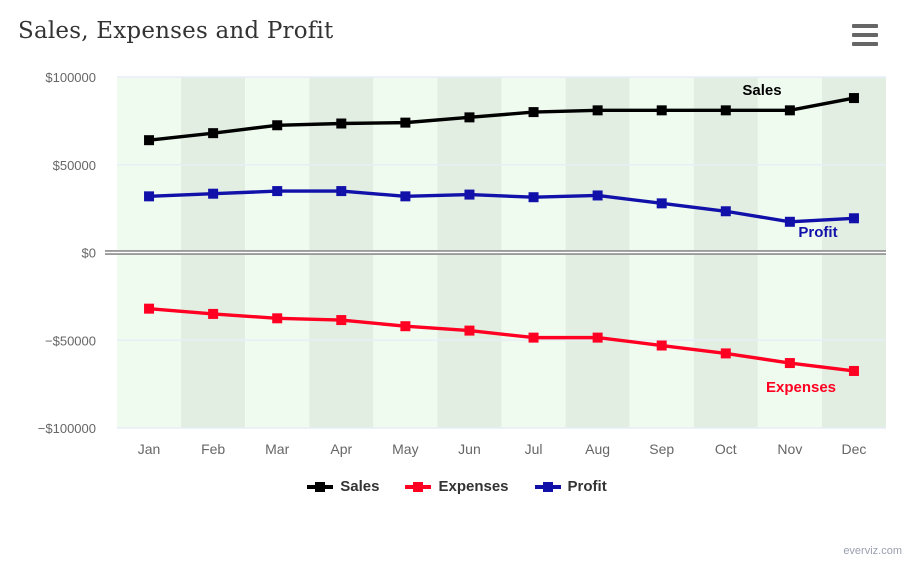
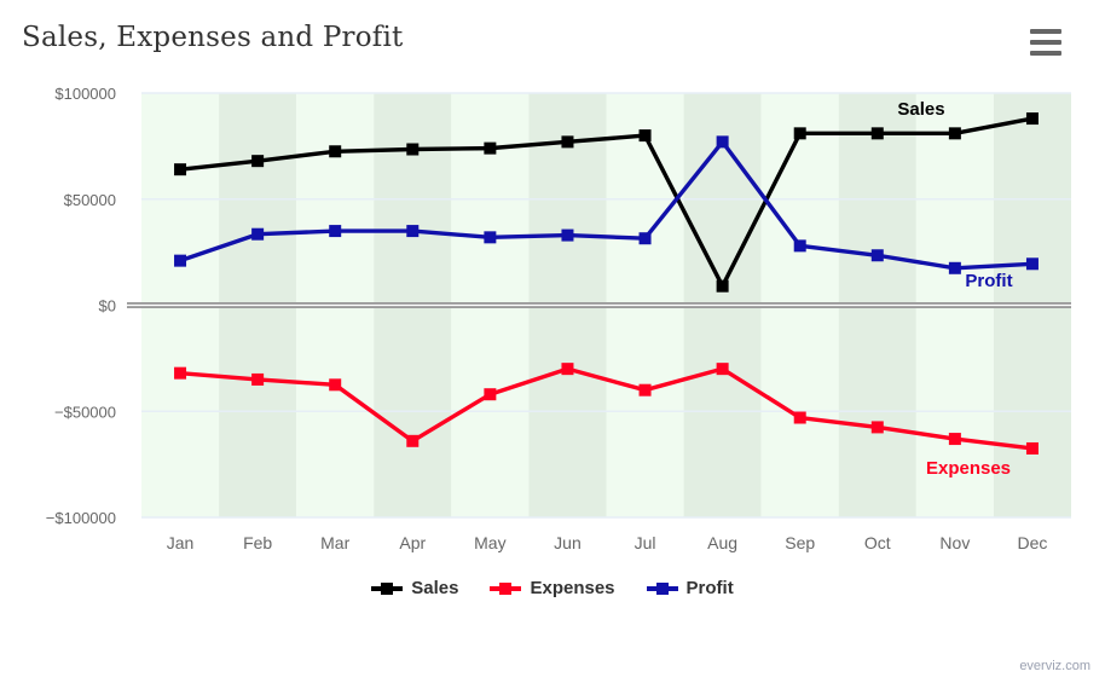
Profit/Jan: $32000 -> $21000
Expenses/Apr: -$38000 -> -$64000
Expenses/Jun: -$44000 -> -$30000
Expenses/Jul: -$48000 -> -$40000
Sales/Aug: $81000 -> $9000
Expenses/Aug: -$48000 -> -$30000
Profit/Aug: $32000 -> $77000
